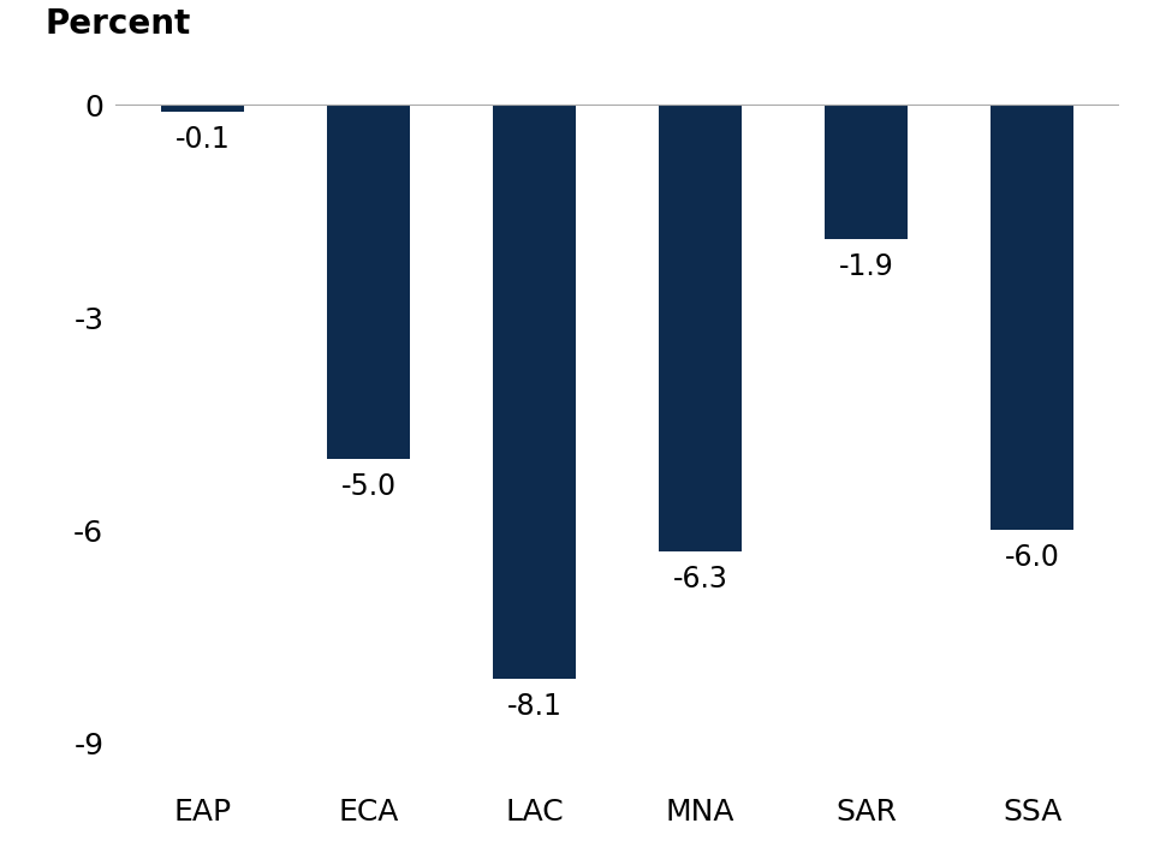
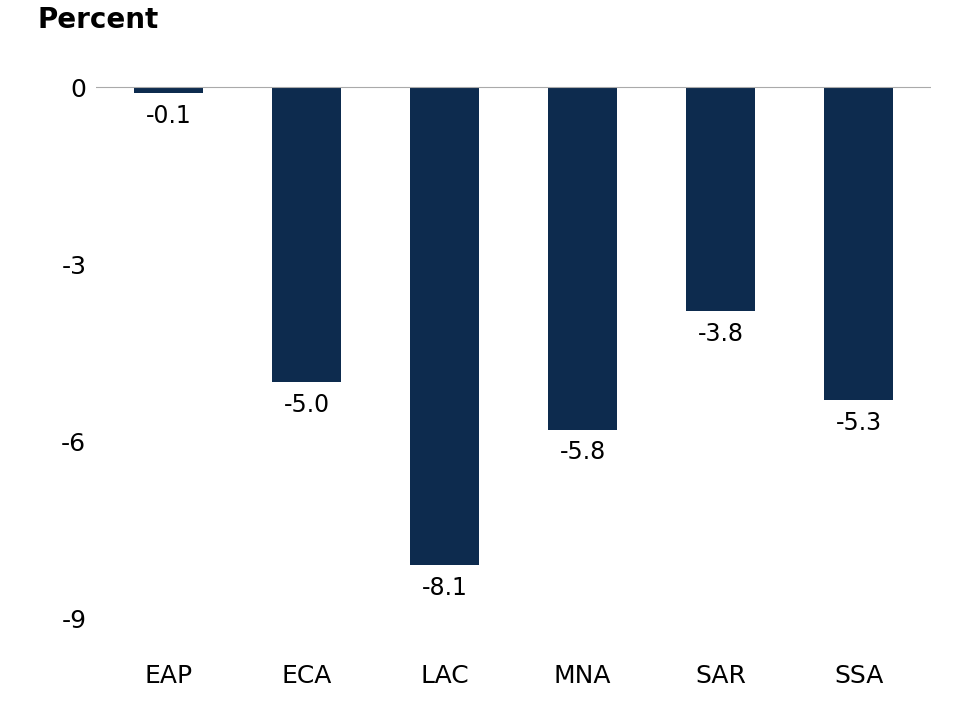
MNA: -6.3 -> -5.8
SAR: -1.9 -> -3.8
SSA: -6.0 -> -5.3
